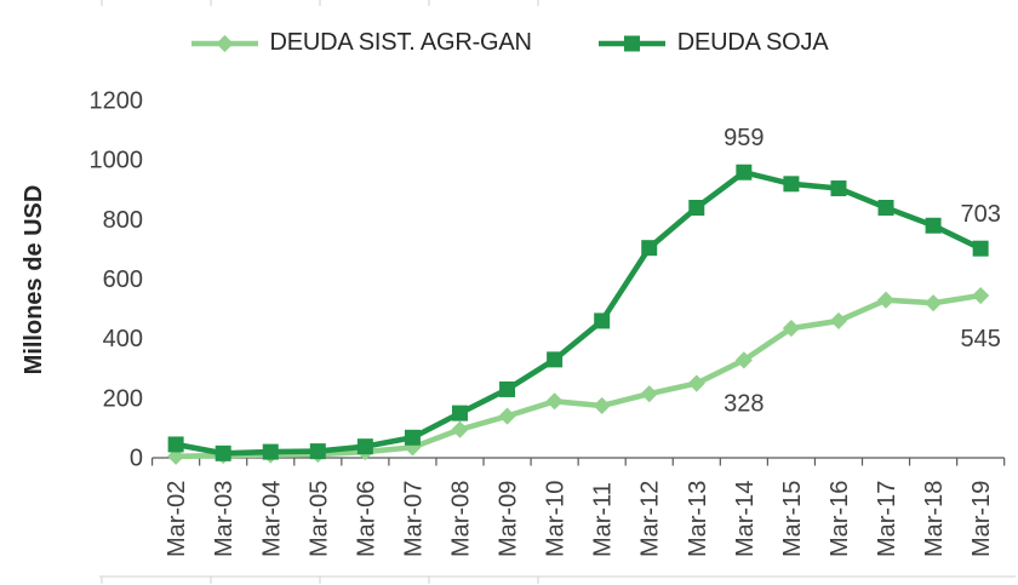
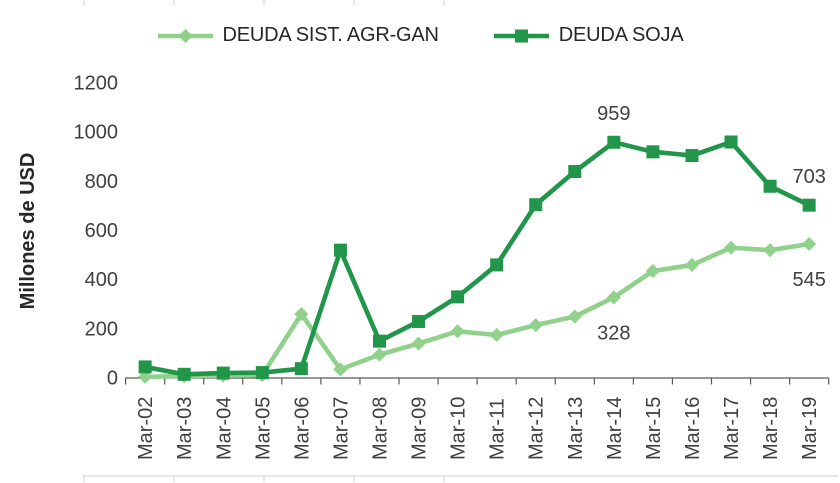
DEUDA SIST. AGR-GAN/Mar-06: 20 -> 260
DEUDA SOJA/Mar-07: 70 -> 520
DEUDA SOJA/Mar-17: 840 -> 960
